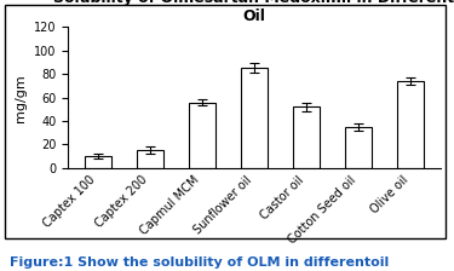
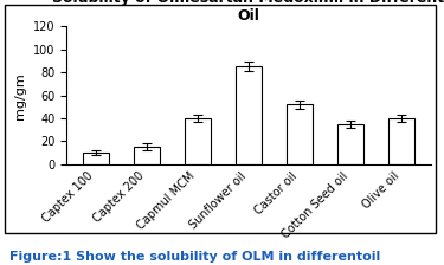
Capmul MCM: 56 -> 40
Olive oil: 74 -> 40
